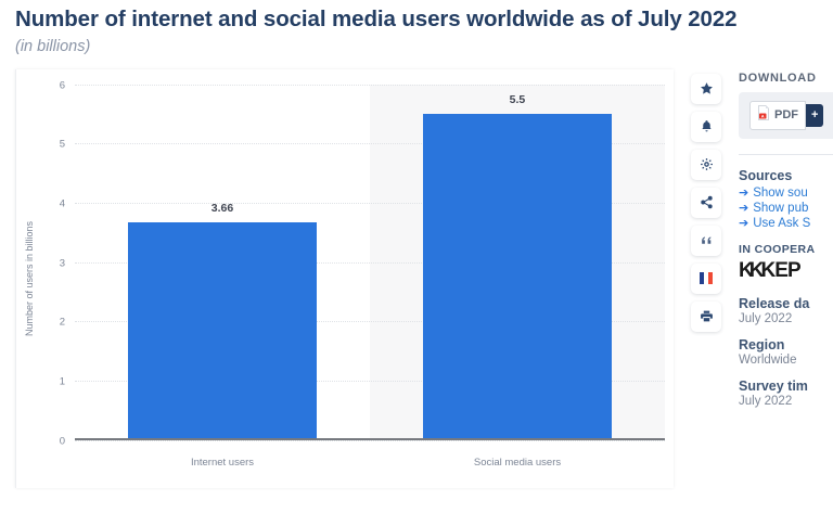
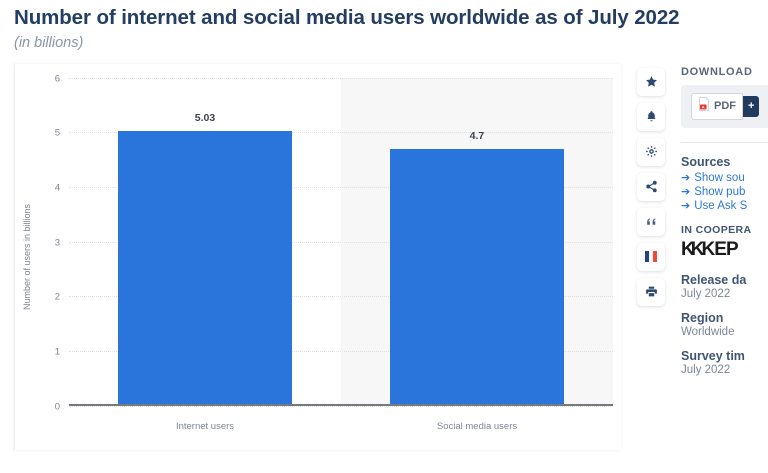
Internet users: 3.66 -> 5.03
Social media users: 5.5 -> 4.7
